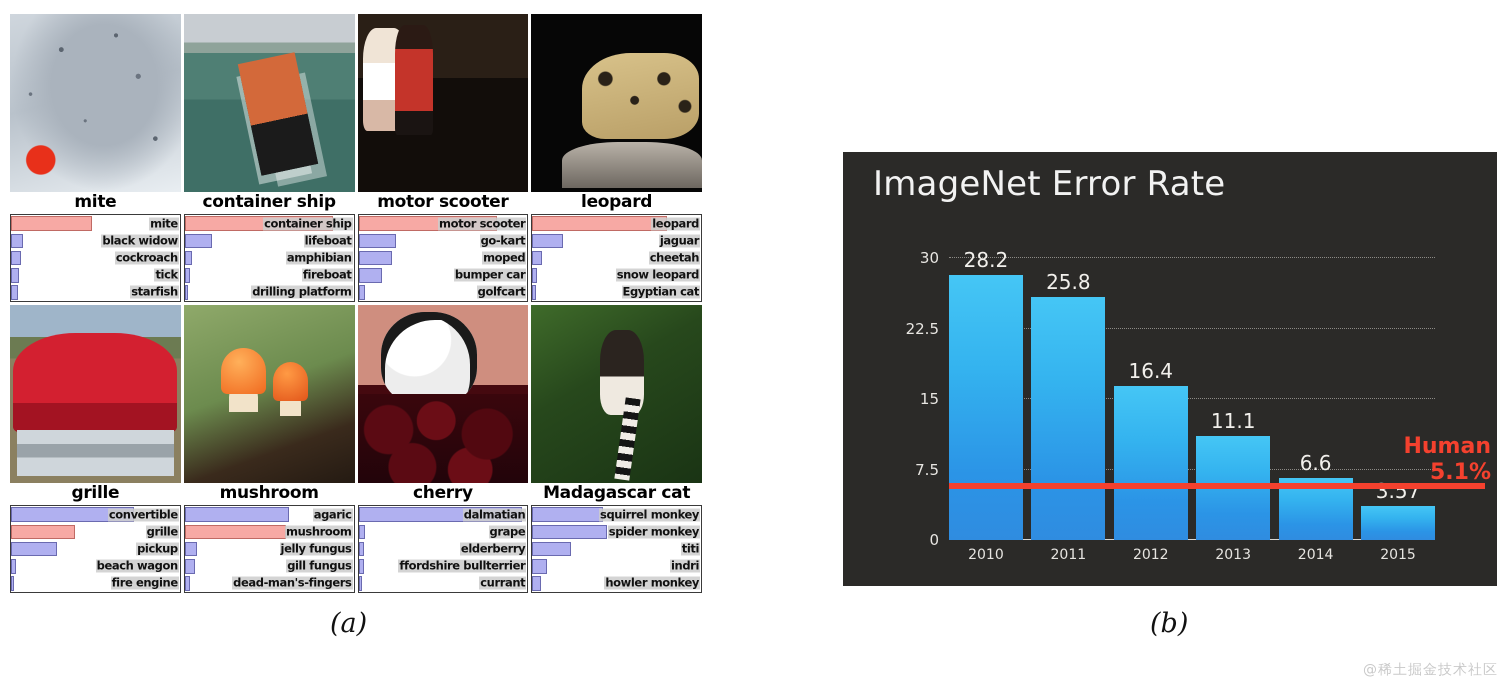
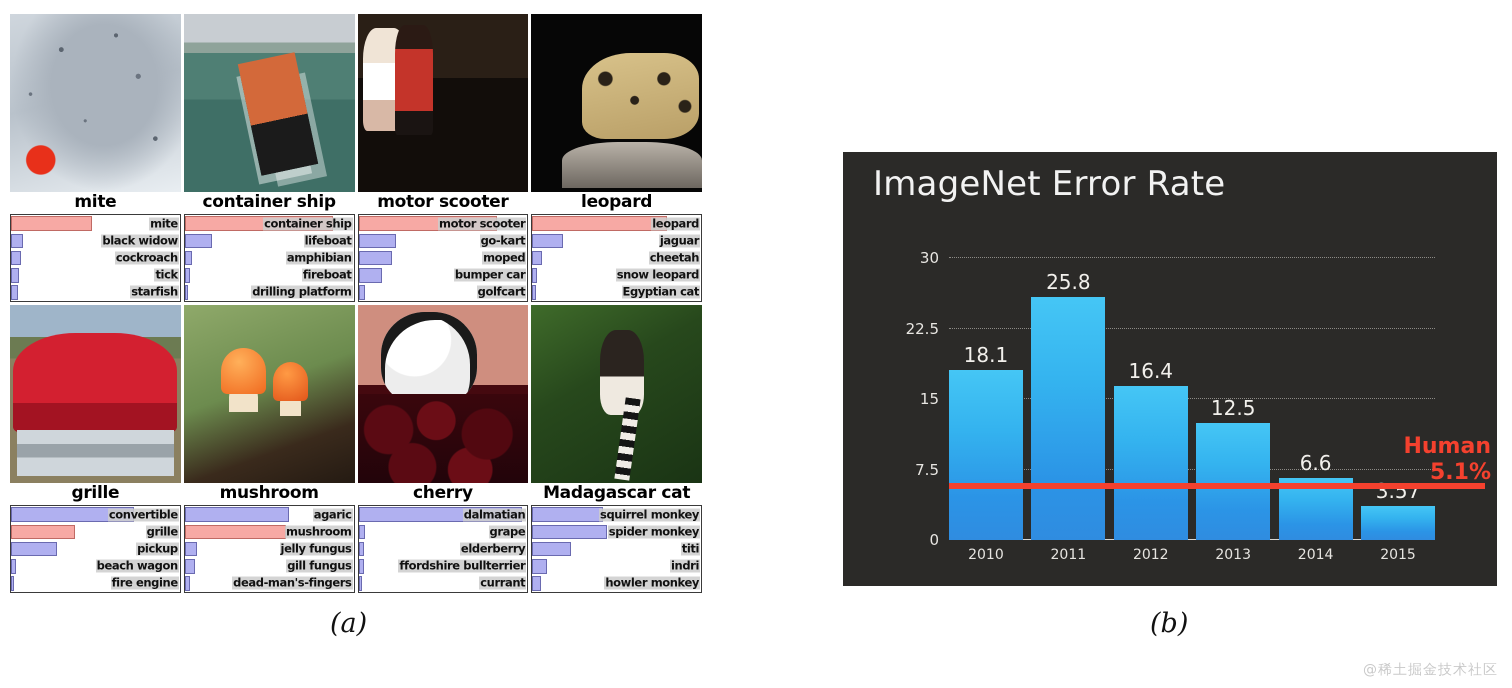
2010: 28.2 -> 18.1
2013: 11.1 -> 12.5
